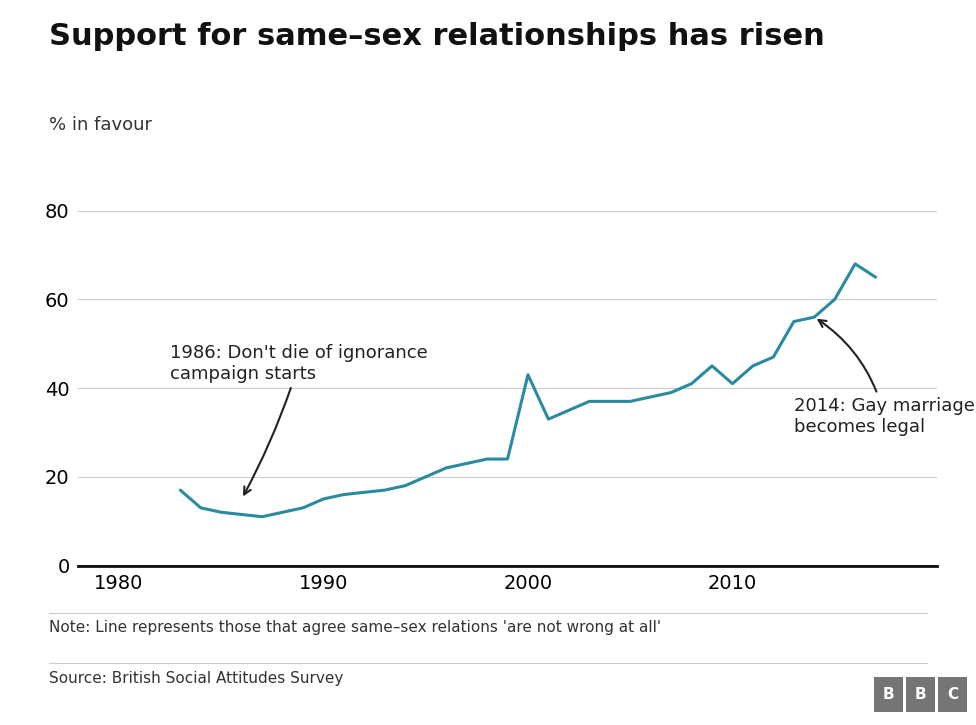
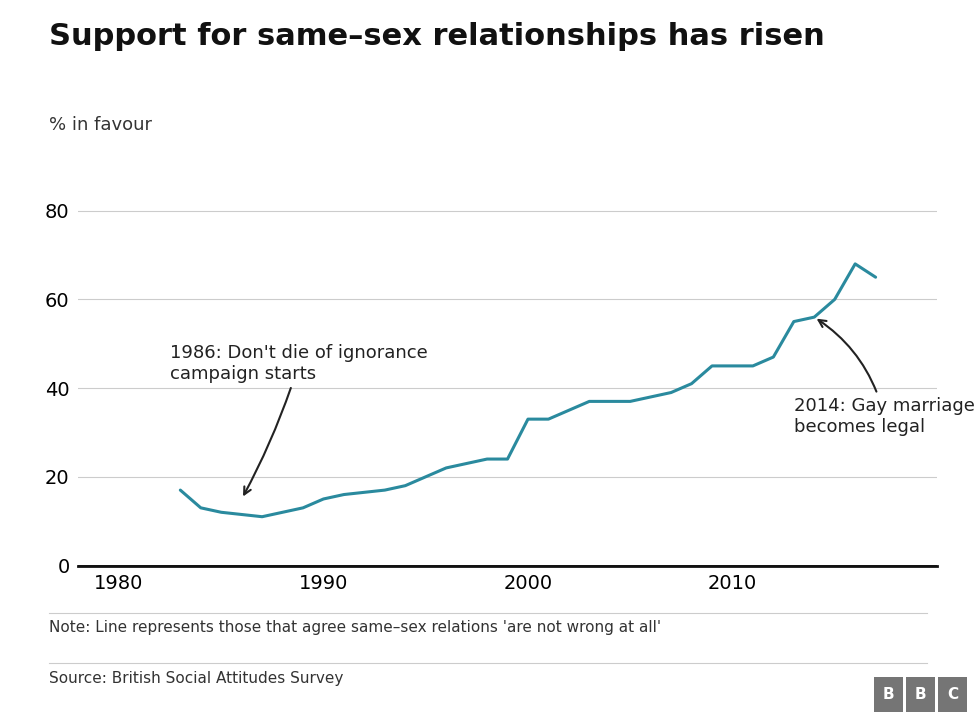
2000: 43 -> 33
2010: 41 -> 45
